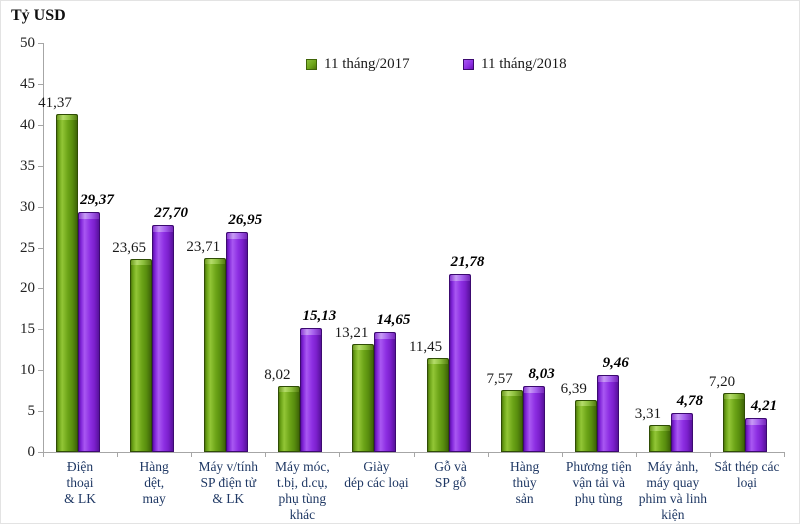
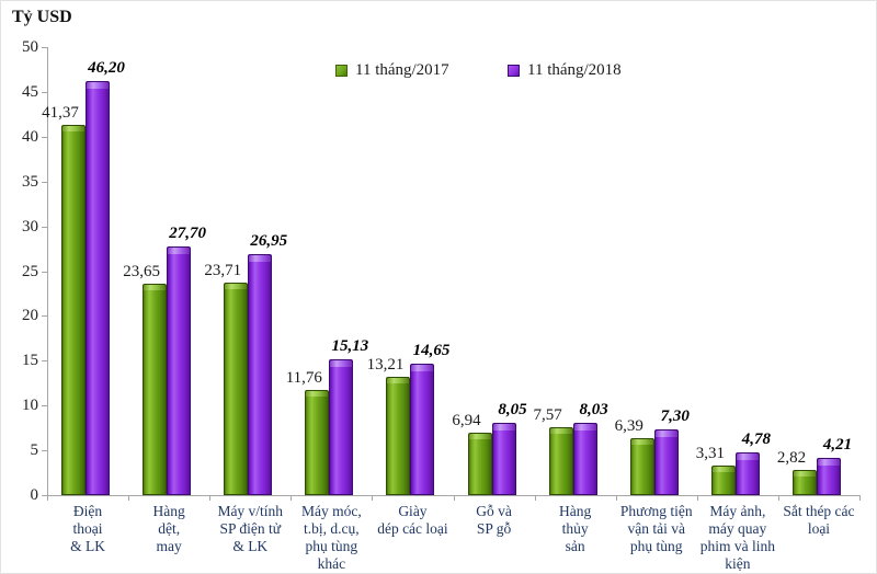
11 tháng/2018/Điện thoại & LK: 29,37 -> 46,20
11 tháng/2017/Máy móc, t.bị, d.cụ, phụ tùng khác: 8,02 -> 11,76
11 tháng/2017/Gỗ và SP gỗ: 11,45 -> 6,94
11 tháng/2018/Gỗ và SP gỗ: 21,78 -> 8,05
11 tháng/2018/Phương tiện vận tải và phụ tùng: 9,46 -> 7,30
11 tháng/2017/Sắt thép các loại: 7,20 -> 2,82
